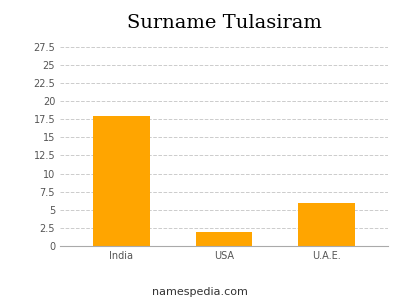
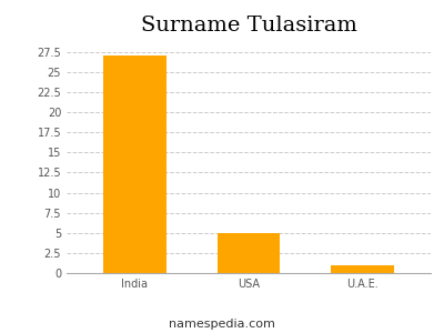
India: 18 -> 27
USA: 2 -> 5
U.A.E.: 6 -> 1
